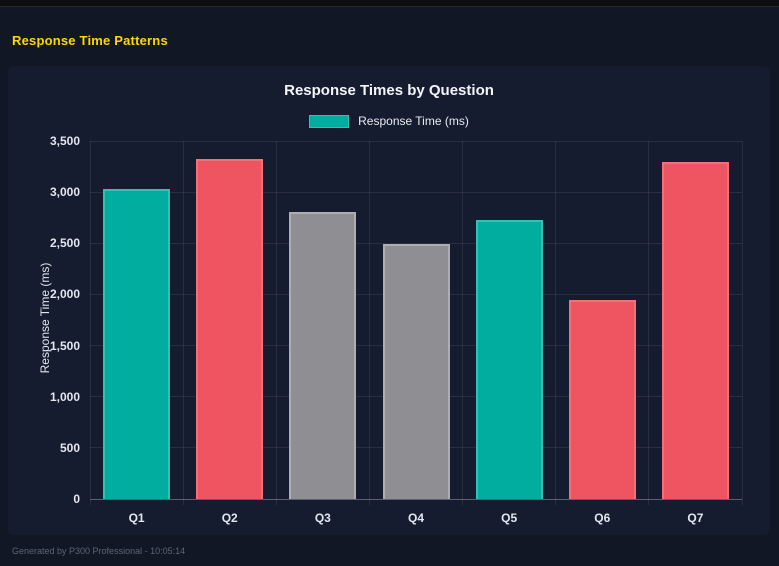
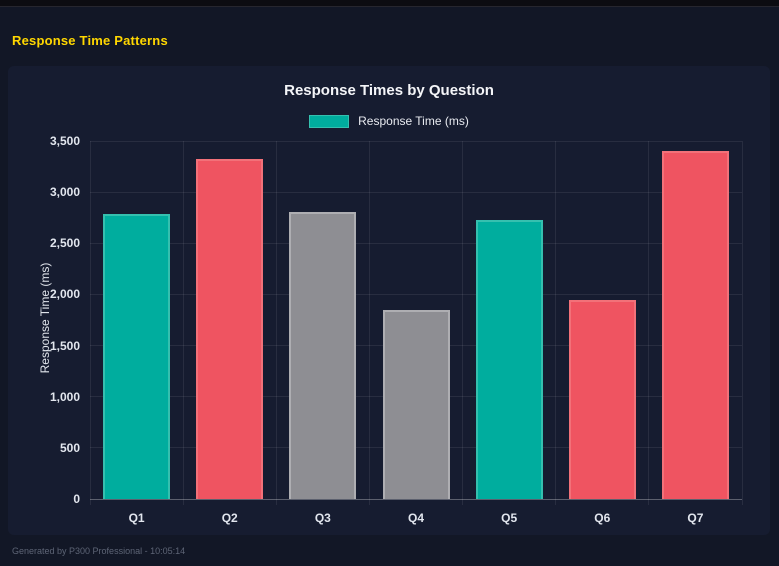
Q1: 3030 -> 2790
Q4: 2490 -> 1850
Q7: 3290 -> 3400
